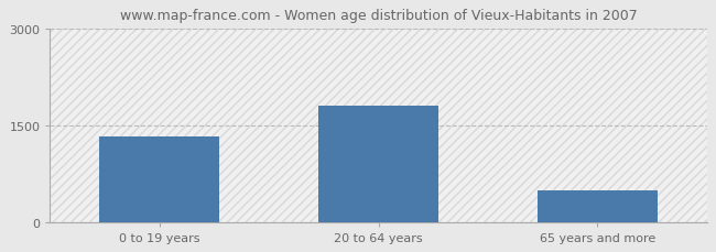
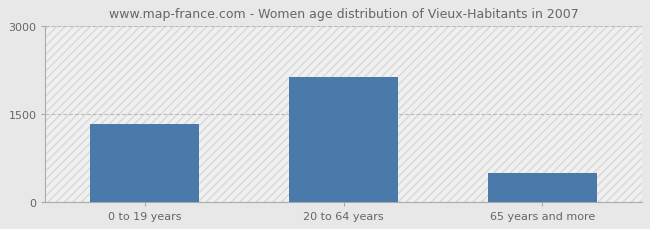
20 to 64 years: 1800 -> 2120
